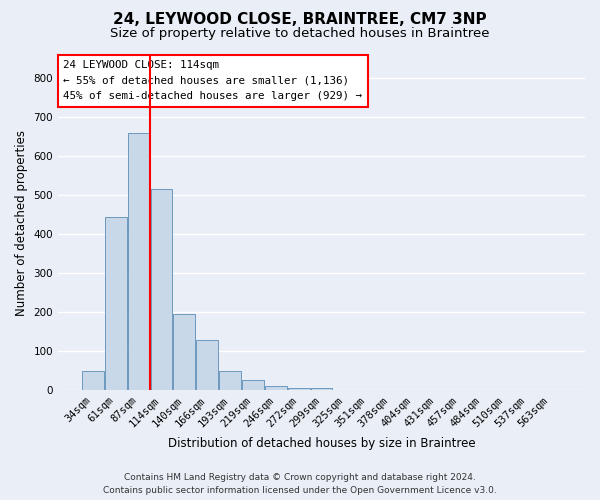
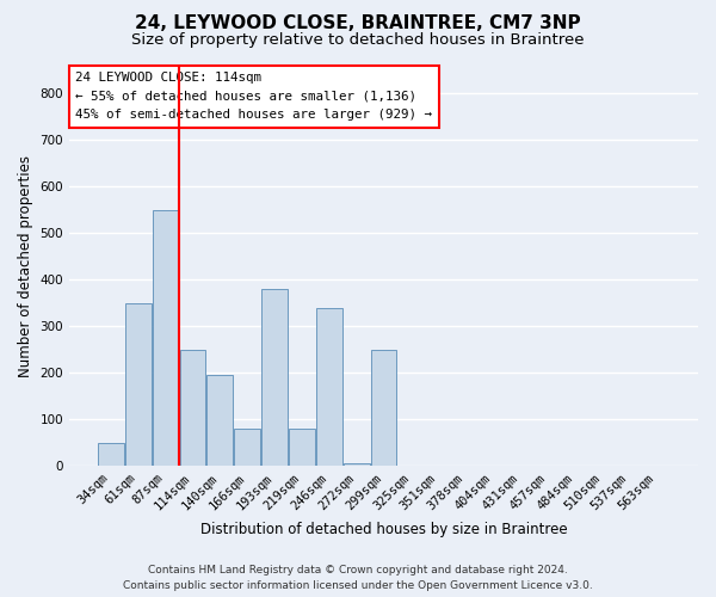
61sqm: 445 -> 350
87sqm: 660 -> 550
114sqm: 515 -> 250
166sqm: 128 -> 80
193sqm: 50 -> 380
219sqm: 25 -> 80
246sqm: 10 -> 340
299sqm: 5 -> 250
